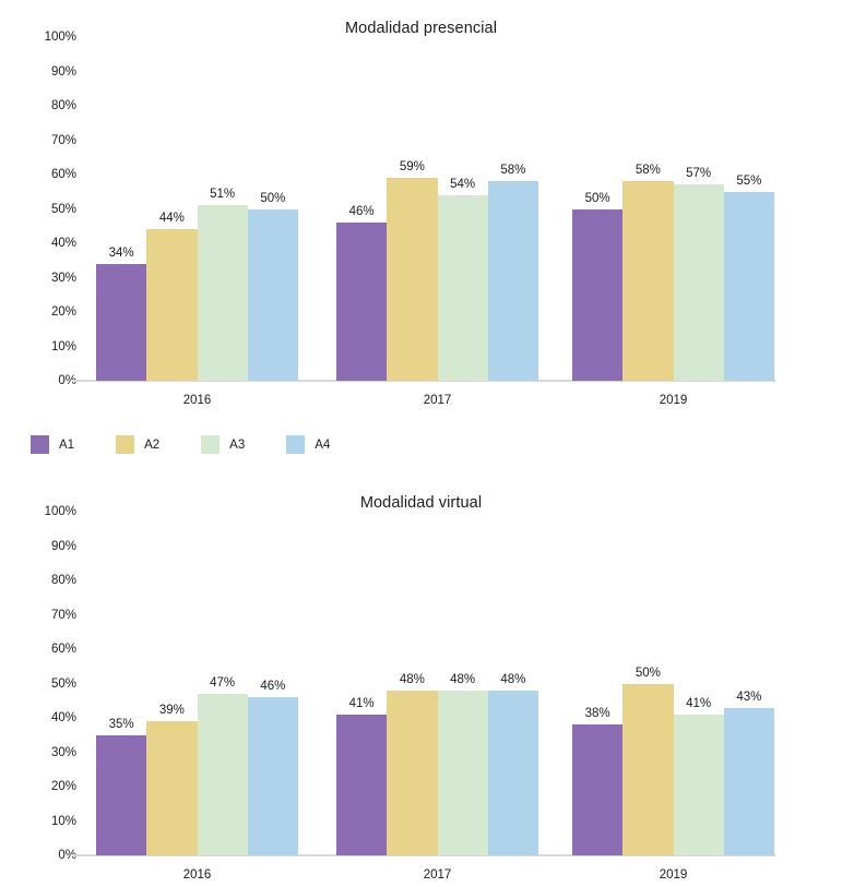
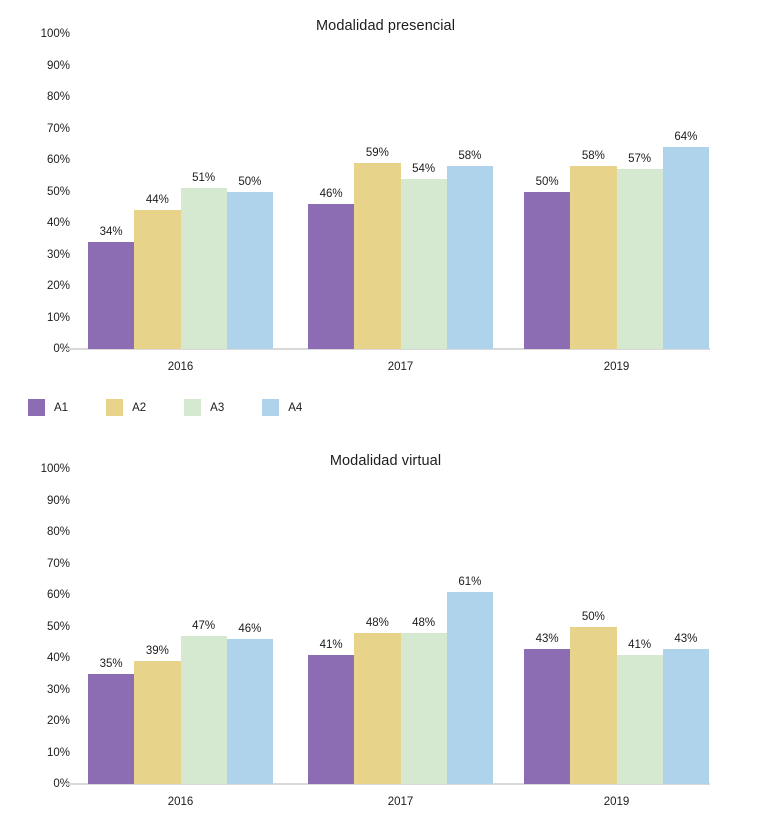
Modalidad presencial/A4/2019: 55% -> 64%
Modalidad virtual/A4/2017: 48% -> 61%
Modalidad virtual/A1/2019: 38% -> 43%
